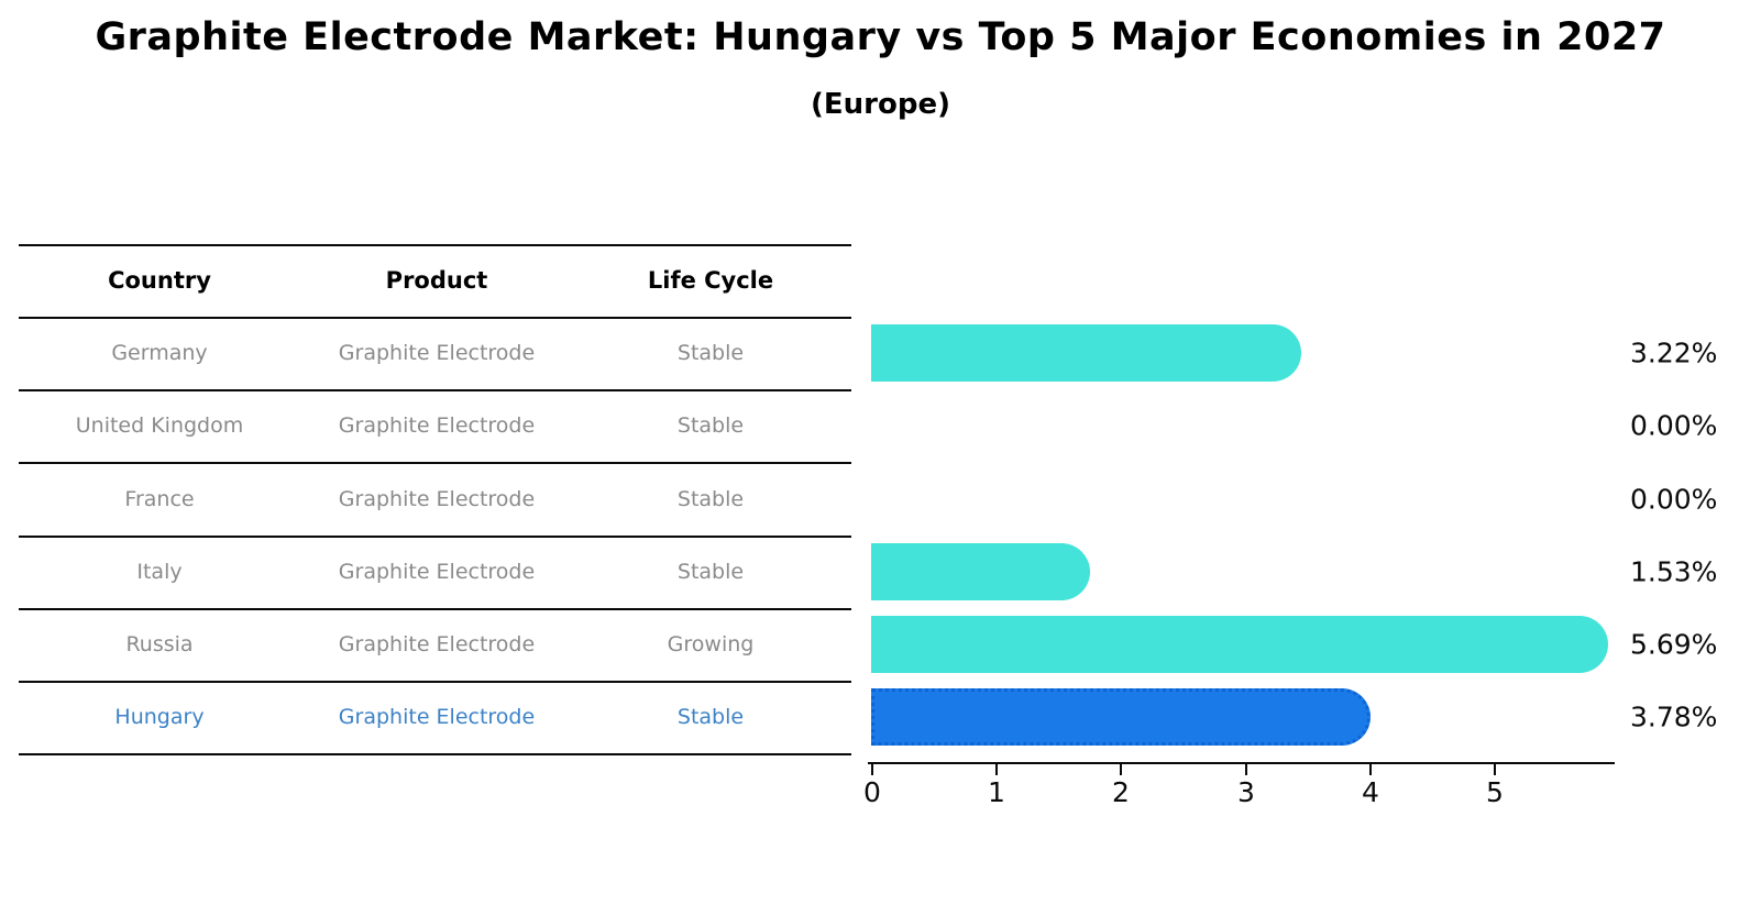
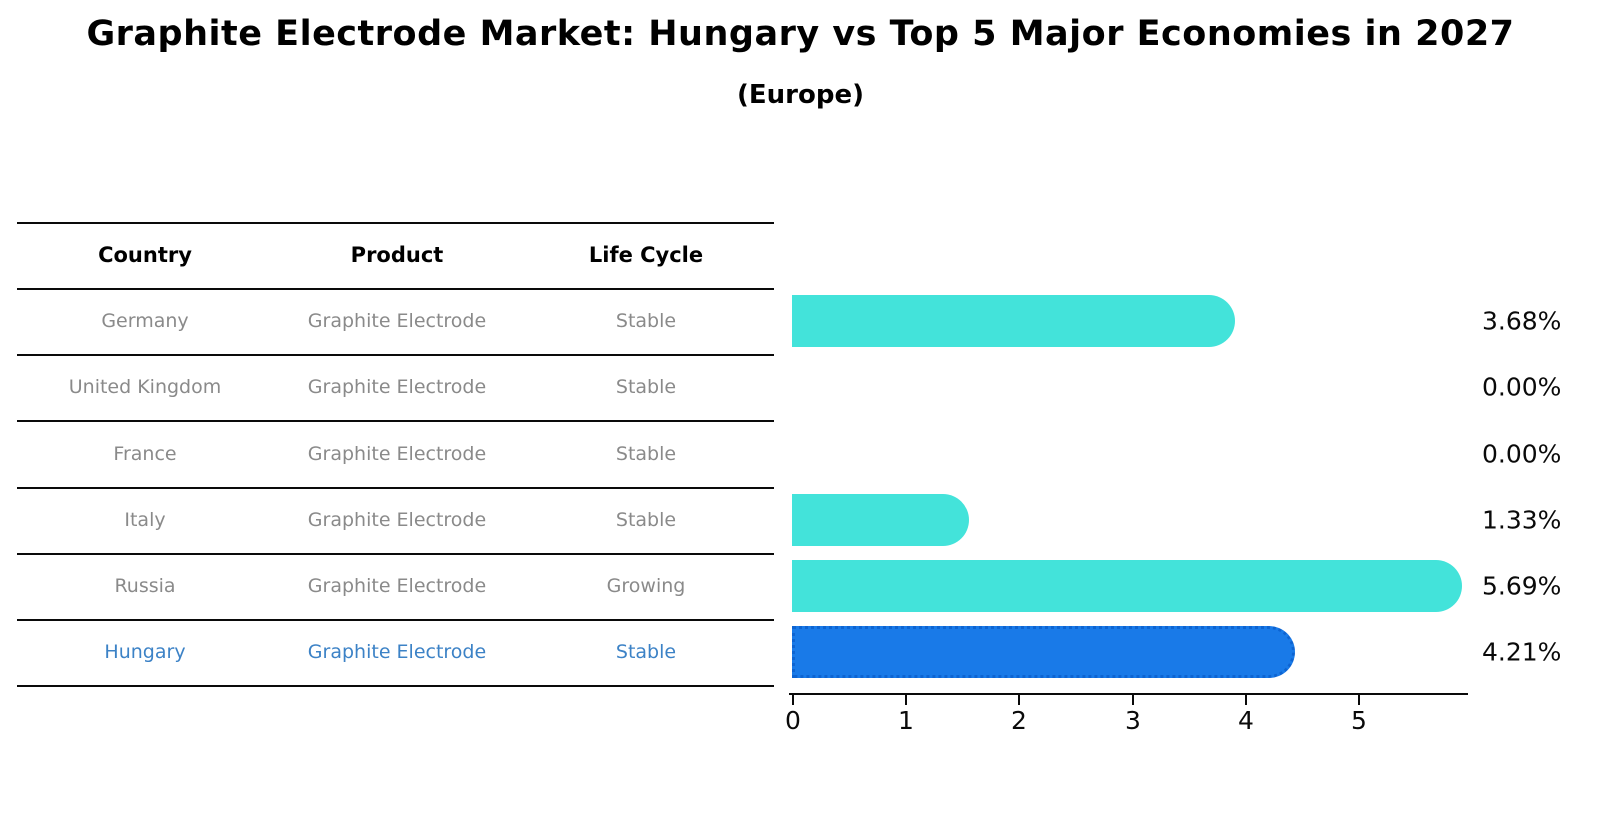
Germany: 3.22% -> 3.68%
Italy: 1.53% -> 1.33%
Hungary: 3.78% -> 4.21%
